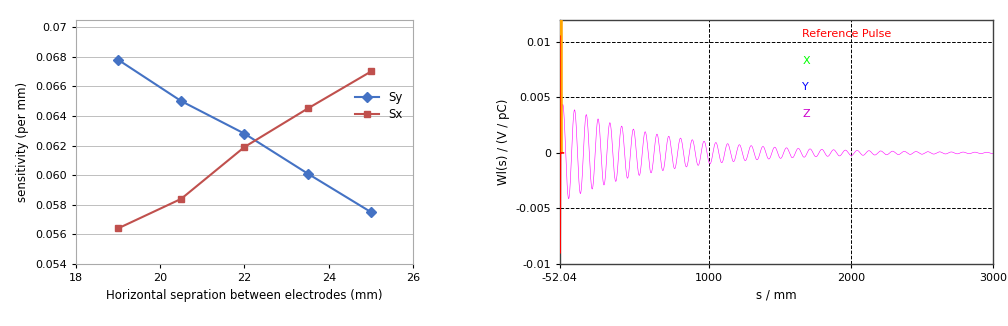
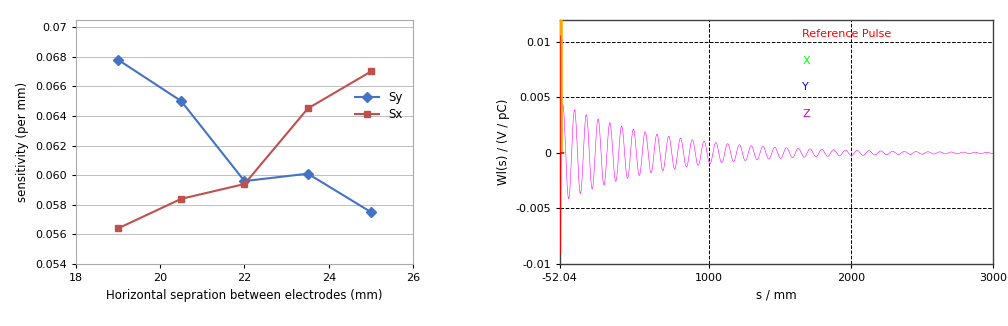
Sy/22: 0.0628 -> 0.0596
Sx/22: 0.0619 -> 0.0594
